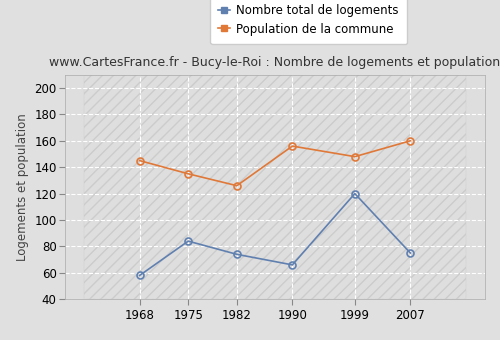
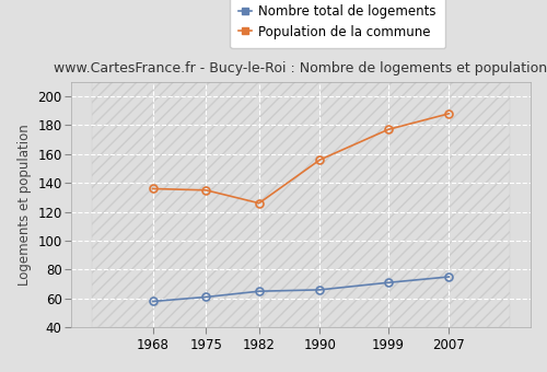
Population de la commune/1968: 145 -> 136
Nombre total de logements/1975: 84 -> 61
Nombre total de logements/1982: 74 -> 65
Nombre total de logements/1999: 120 -> 71
Population de la commune/1999: 148 -> 177
Population de la commune/2007: 160 -> 188
